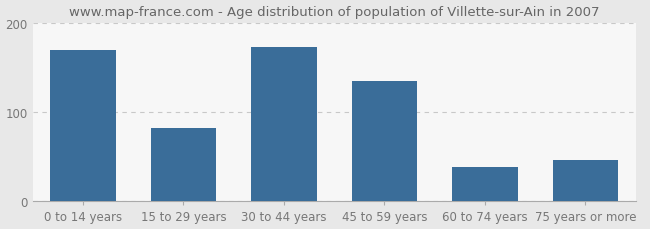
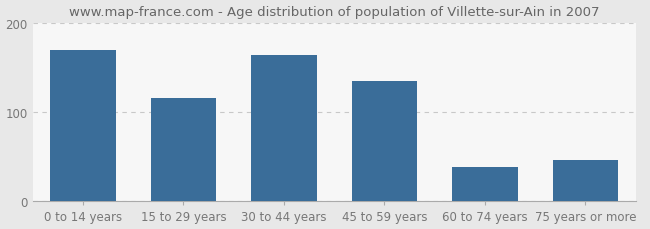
15 to 29 years: 82 -> 116
30 to 44 years: 173 -> 164
